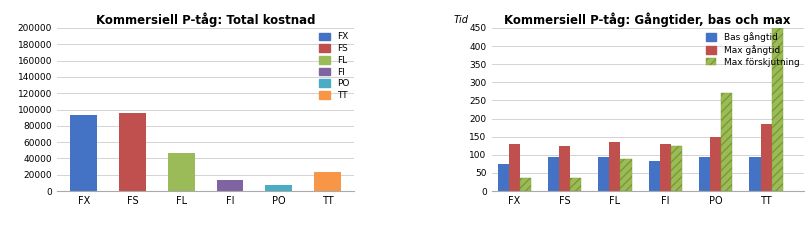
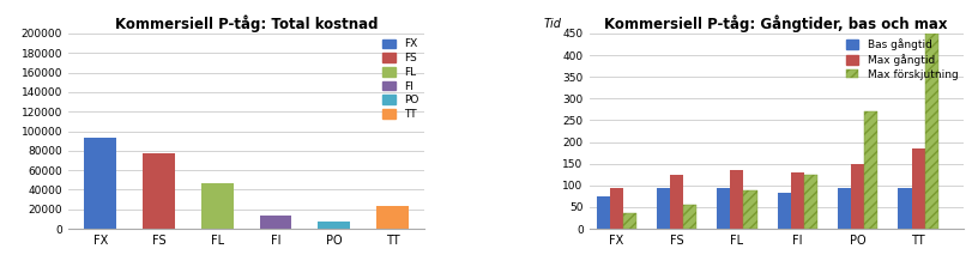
Kommersiell P-tåg: Total kostnad/FS: 96000 -> 77000
Kommersiell P-tåg: Gångtider, bas och max/Max gångtid/FX: 130 -> 95
Kommersiell P-tåg: Gångtider, bas och max/Max förskjutning/FS: 35 -> 55
